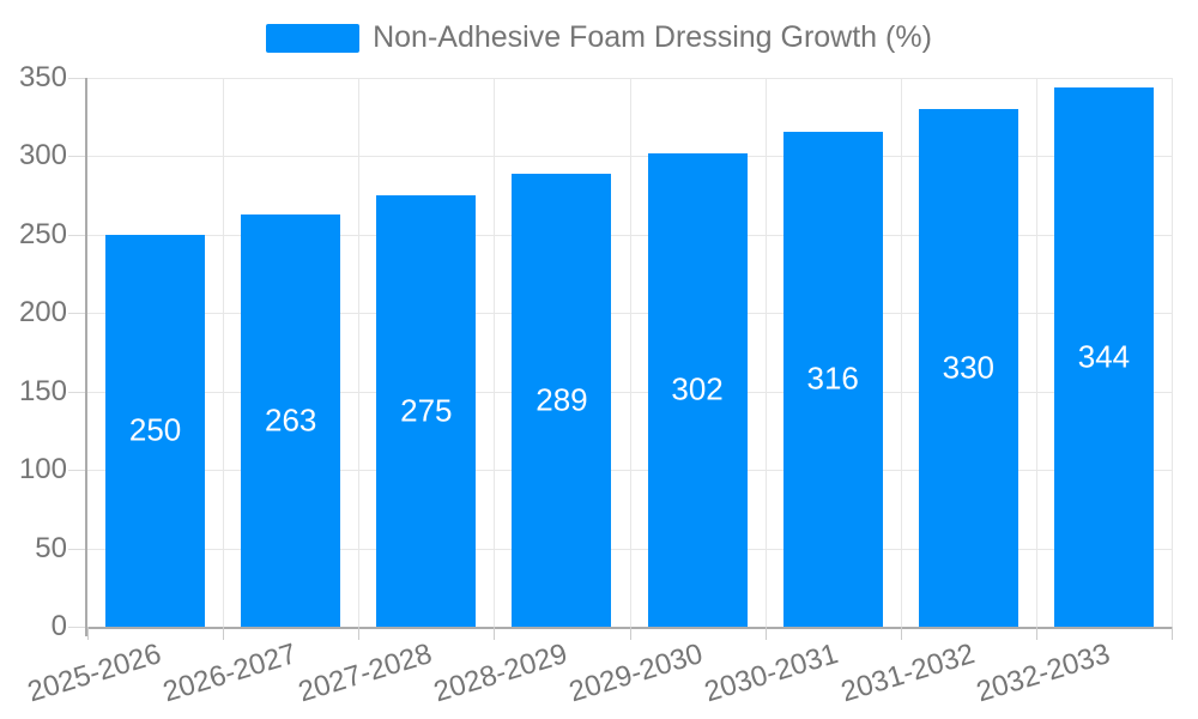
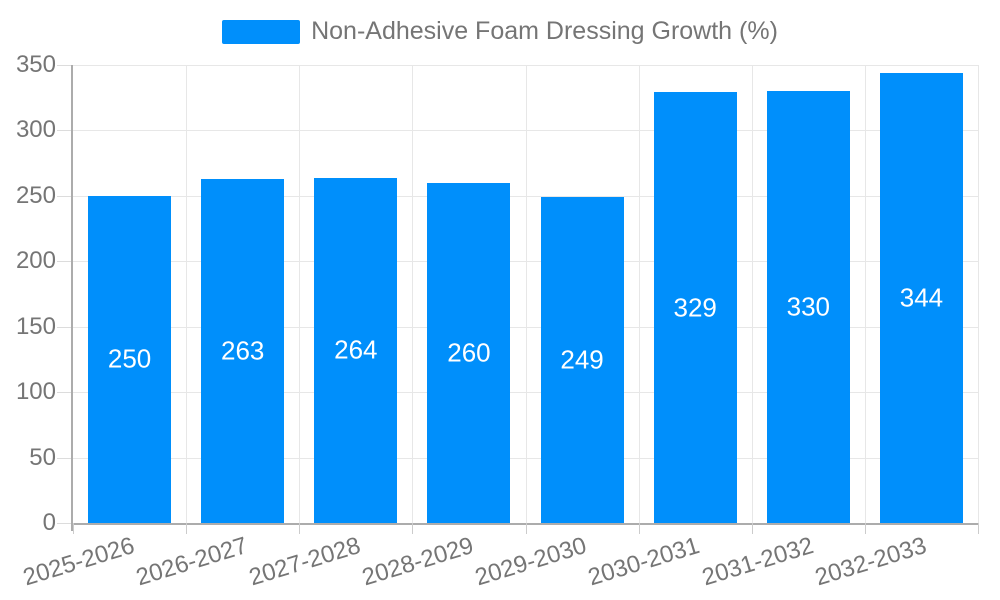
2027-2028: 275 -> 264
2028-2029: 289 -> 260
2029-2030: 302 -> 249
2030-2031: 316 -> 329
